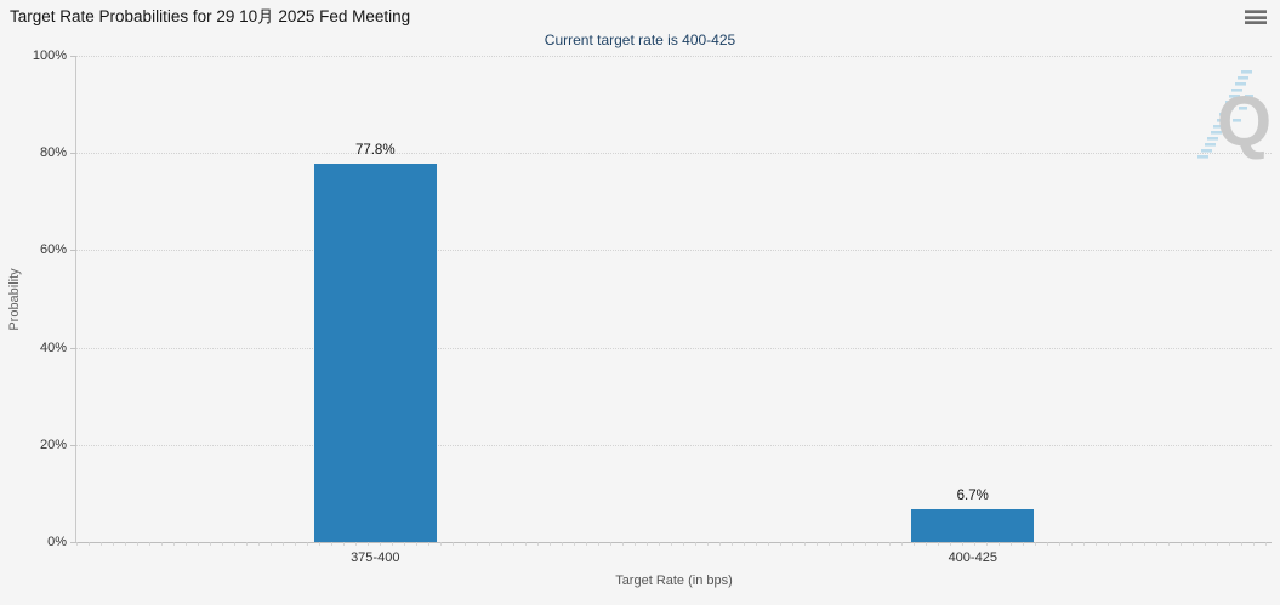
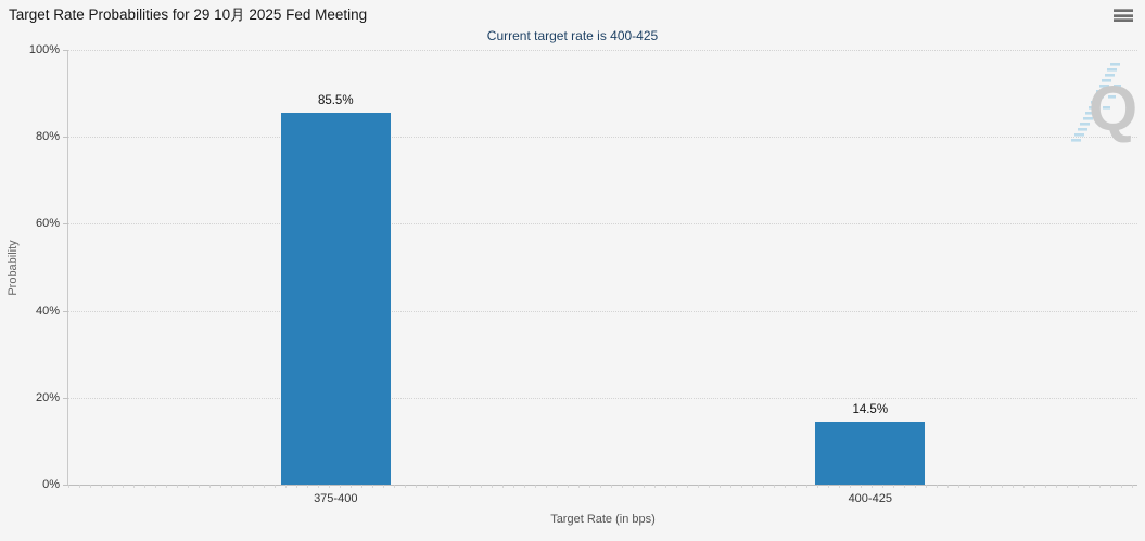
375-400: 77.8% -> 85.5%
400-425: 6.7% -> 14.5%
